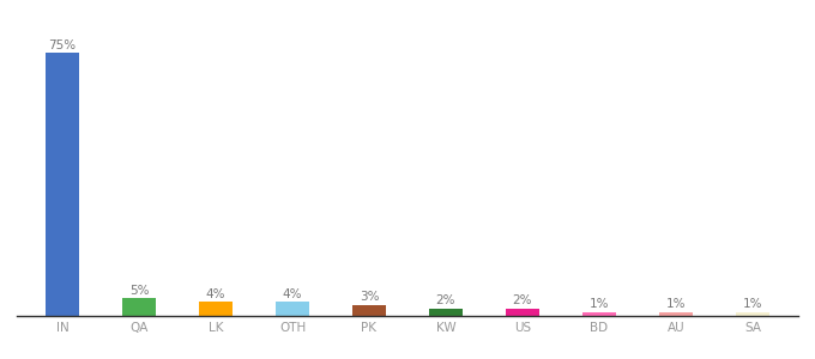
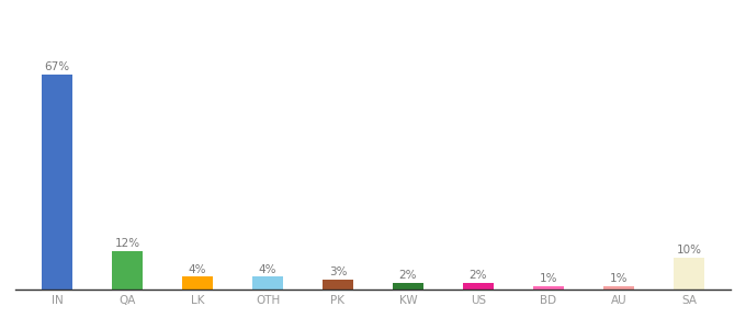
IN: 75% -> 67%
QA: 5% -> 12%
SA: 1% -> 10%
